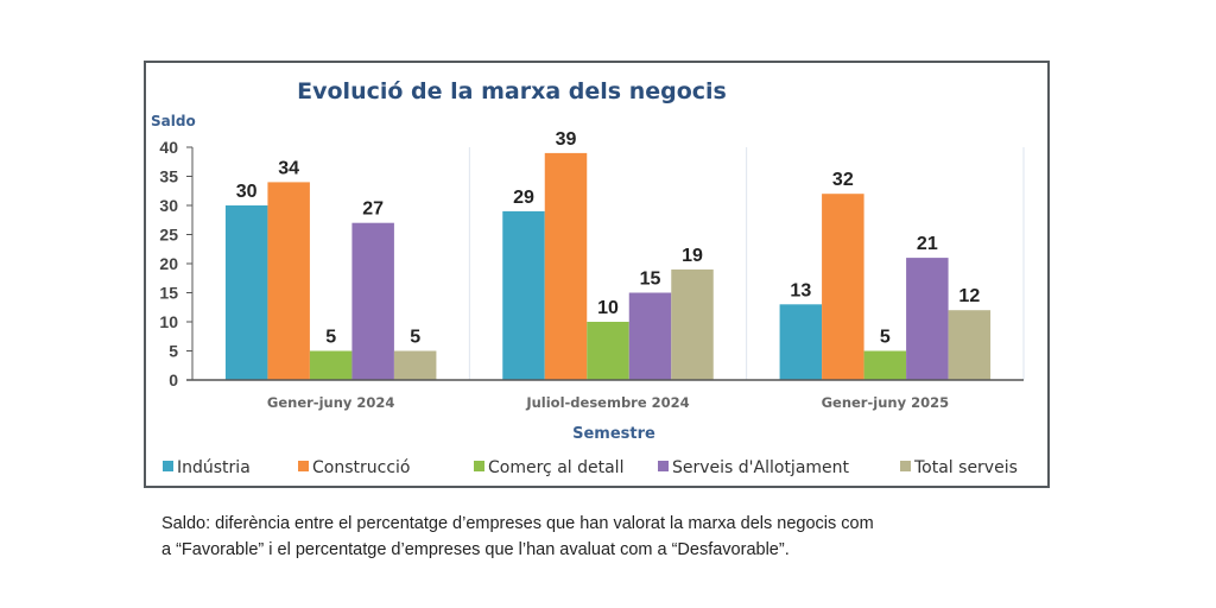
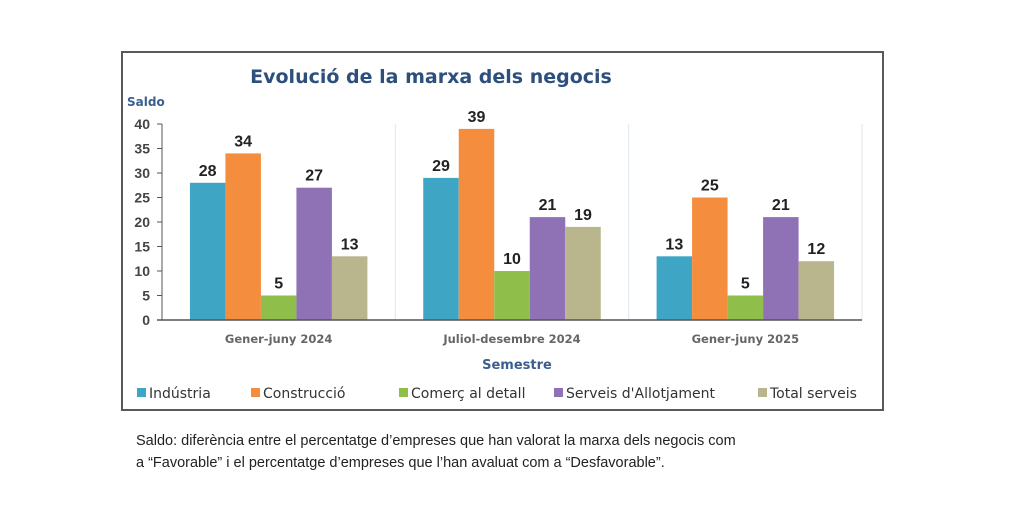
Indústria/Gener-juny 2024: 30 -> 28
Total serveis/Gener-juny 2024: 5 -> 13
Serveis d'Allotjament/Juliol-desembre 2024: 15 -> 21
Construcció/Gener-juny 2025: 32 -> 25
